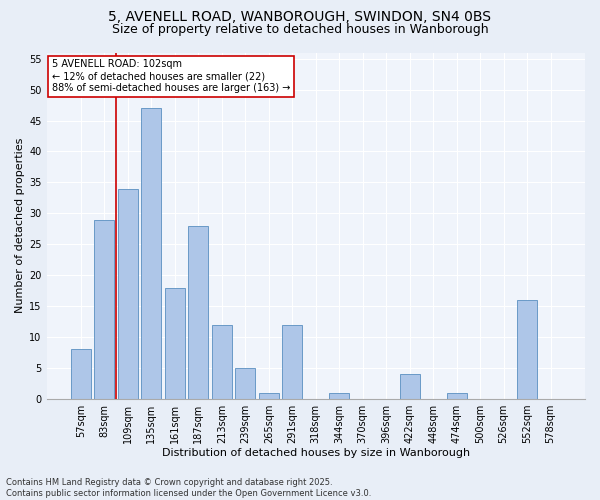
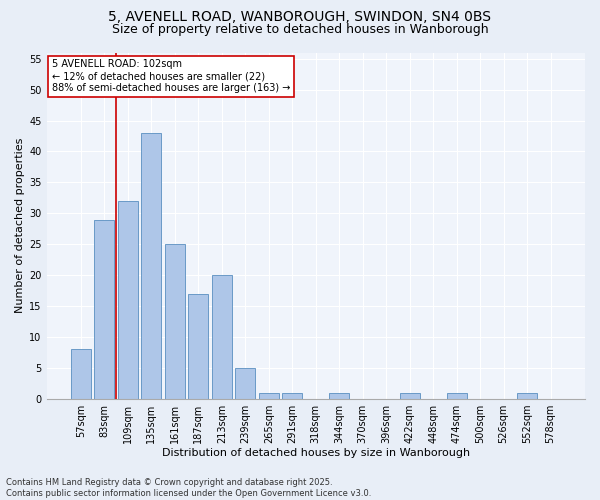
109sqm: 34 -> 32
135sqm: 47 -> 43
161sqm: 18 -> 25
187sqm: 28 -> 17
213sqm: 12 -> 20
291sqm: 12 -> 1
422sqm: 4 -> 1
552sqm: 16 -> 1
